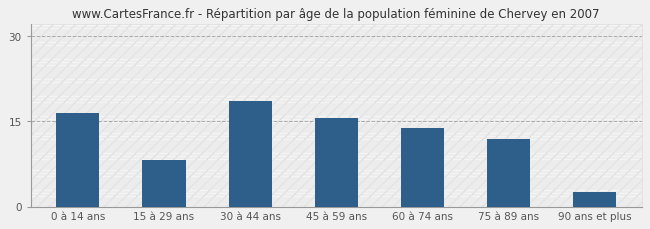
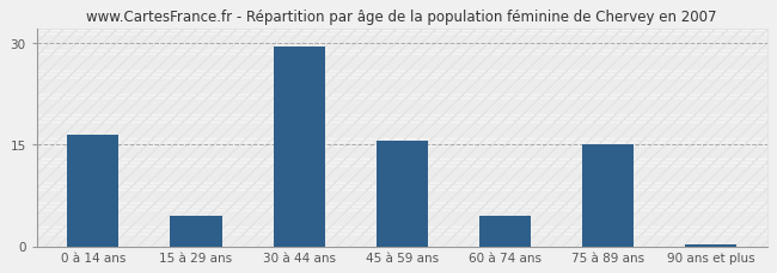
15 à 29 ans: 8.2 -> 4.5
30 à 44 ans: 18.6 -> 29.5
60 à 74 ans: 13.8 -> 4.5
75 à 89 ans: 11.8 -> 15.0
90 ans et plus: 2.6 -> 0.3
